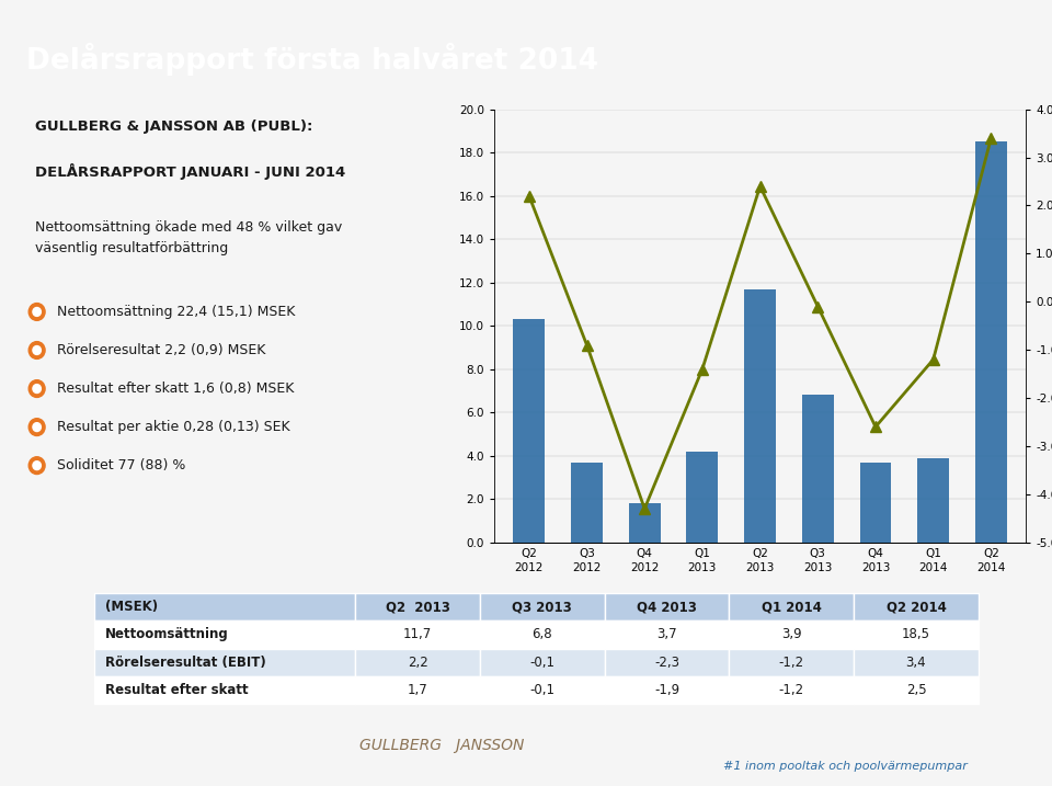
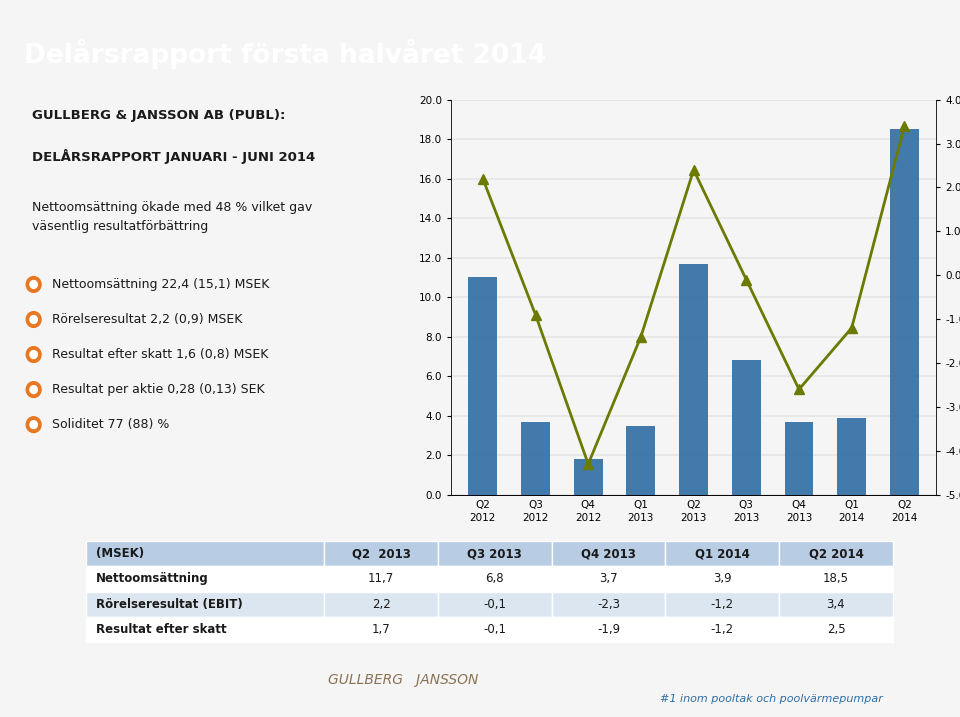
Nettoomsättning/Q2 2012: 10.3 -> 11.0
Nettoomsättning/Q1 2013: 4.2 -> 3.5
